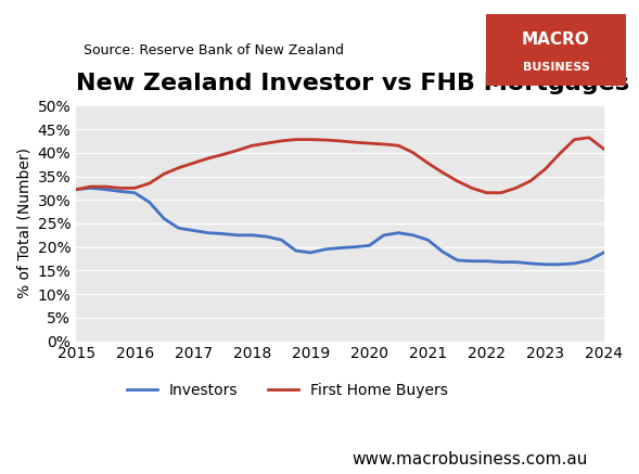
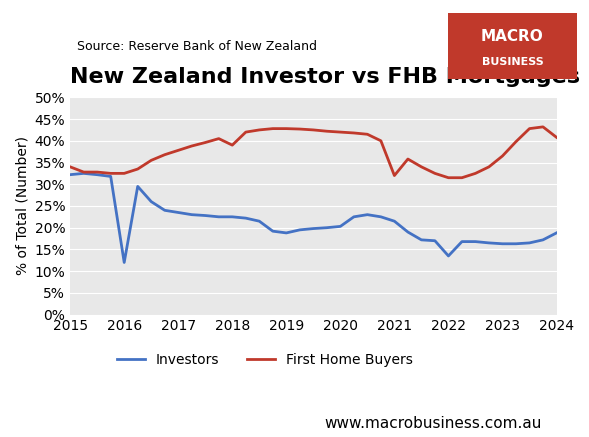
First Home Buyers/2015: 32.2% -> 34.0%
Investors/2016: 31.5% -> 12.0%
First Home Buyers/2018: 41.5% -> 39.0%
First Home Buyers/2021: 37.8% -> 32.0%
Investors/2022: 17.0% -> 13.5%
